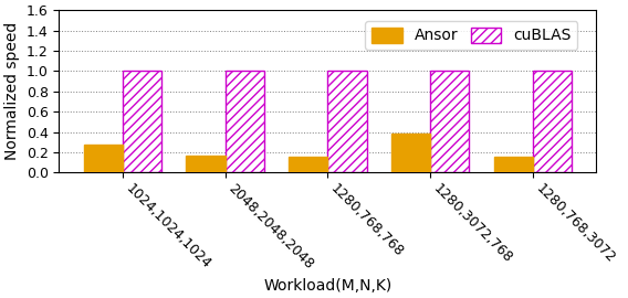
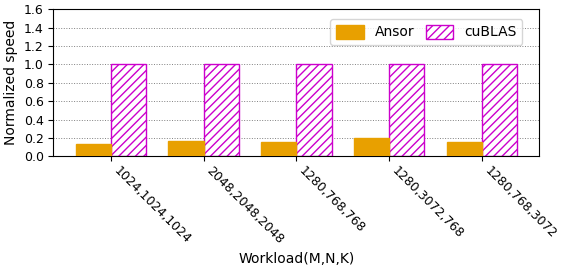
Ansor/1024,1024,1024: 0.28 -> 0.13
Ansor/1280,3072,768: 0.38 -> 0.20
